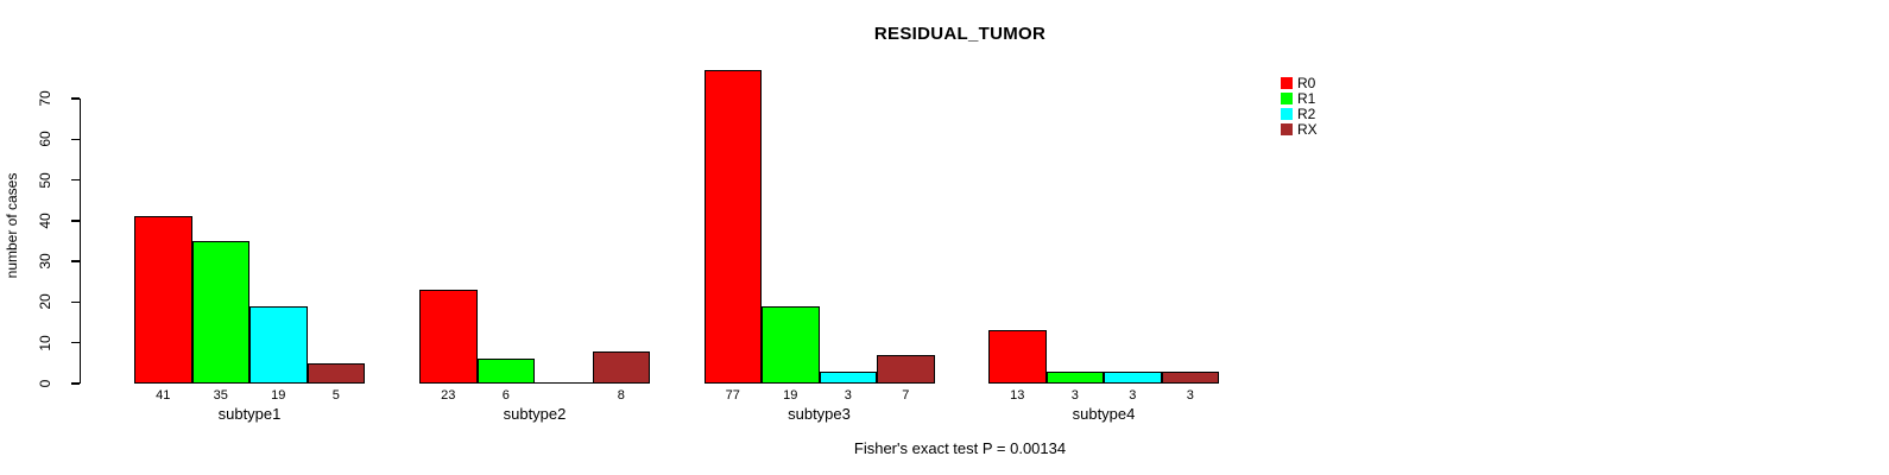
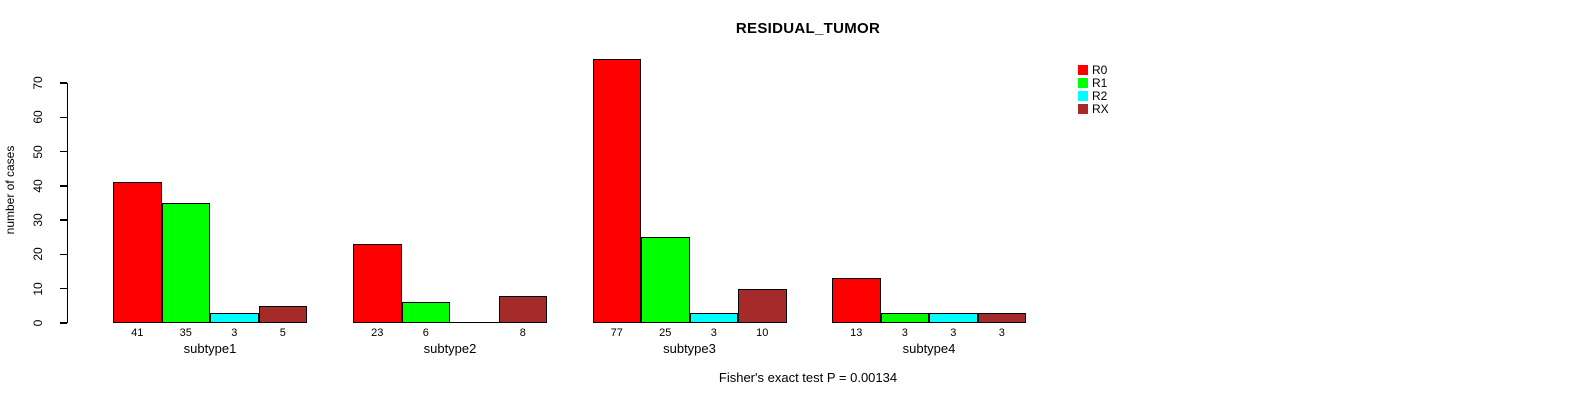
R2/subtype1: 19 -> 3
R1/subtype3: 19 -> 25
RX/subtype3: 7 -> 10
